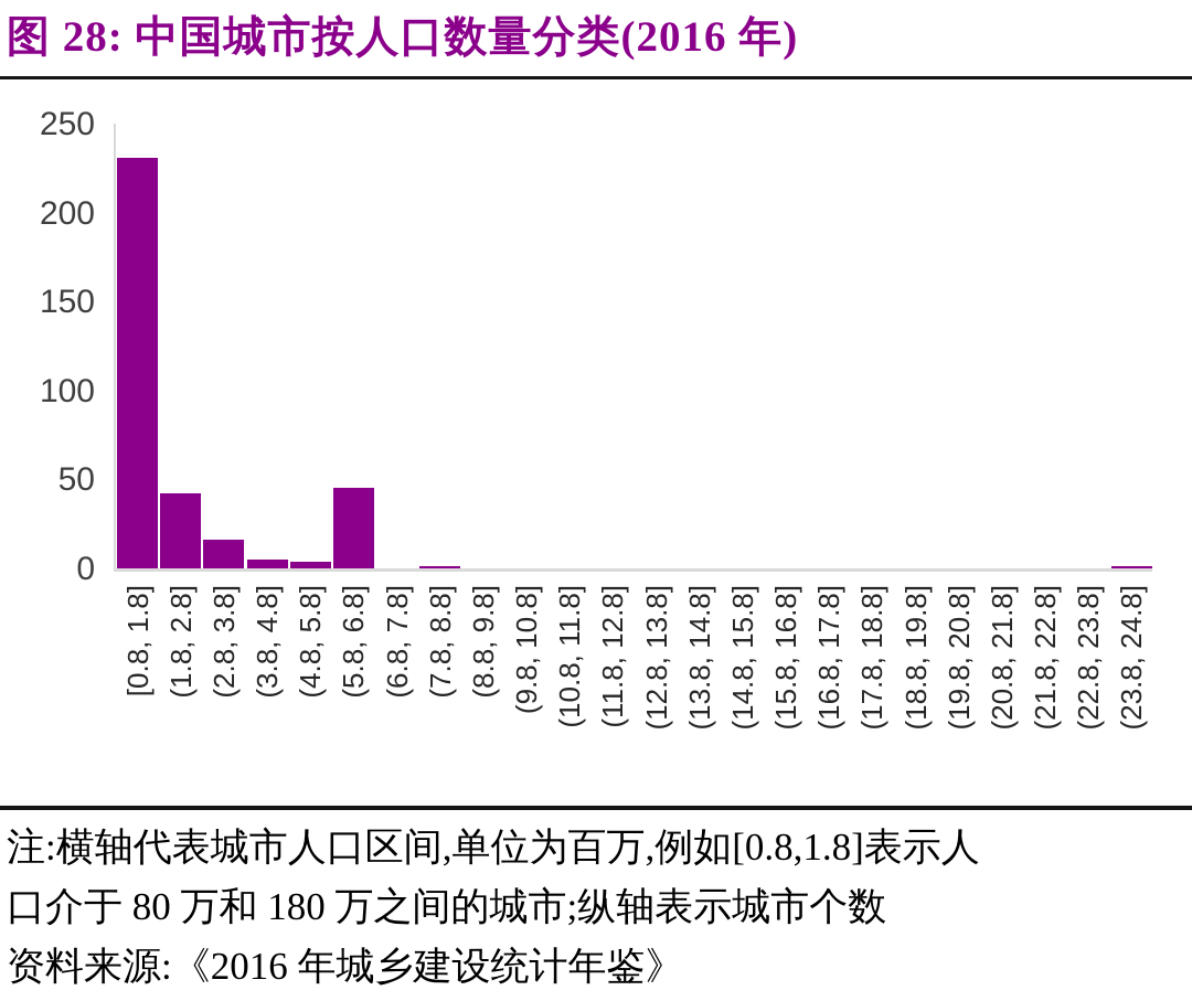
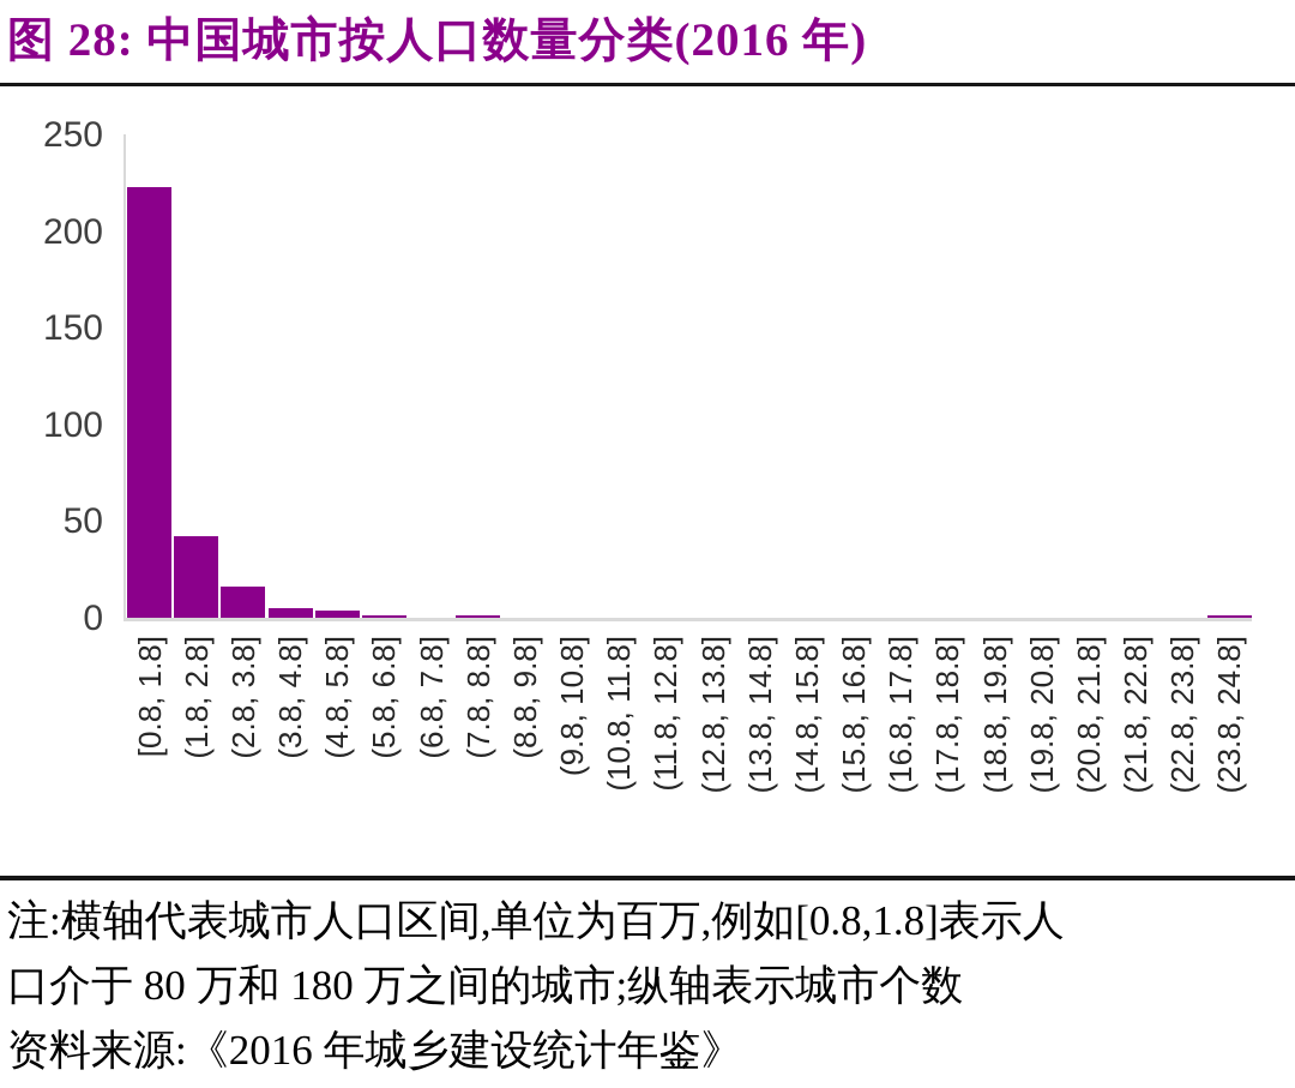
[0.8, 1.8]: 231 -> 223
(5.8, 6.8]: 45 -> 1
